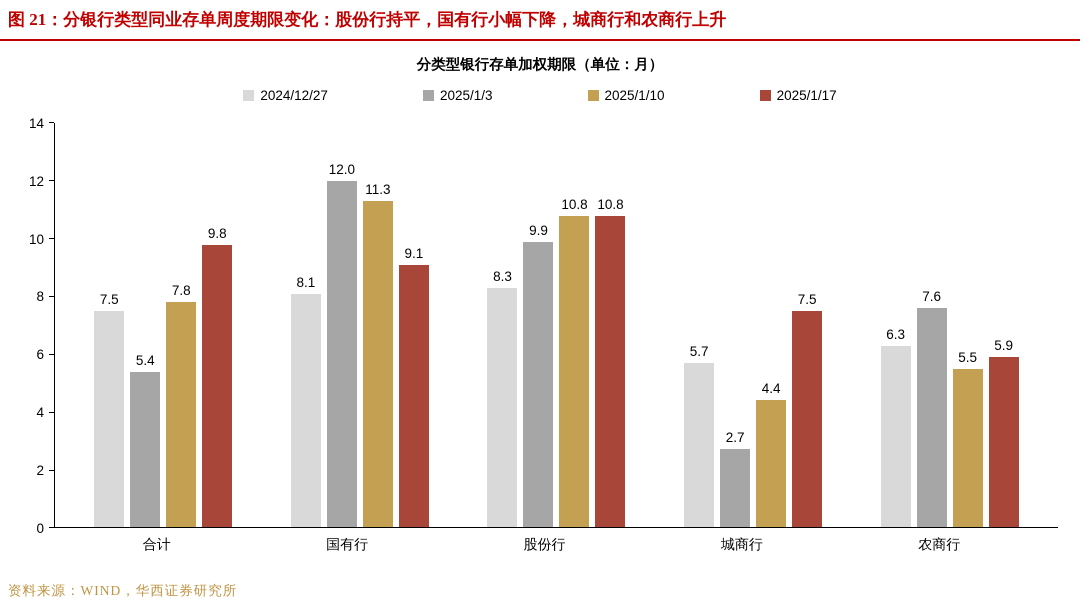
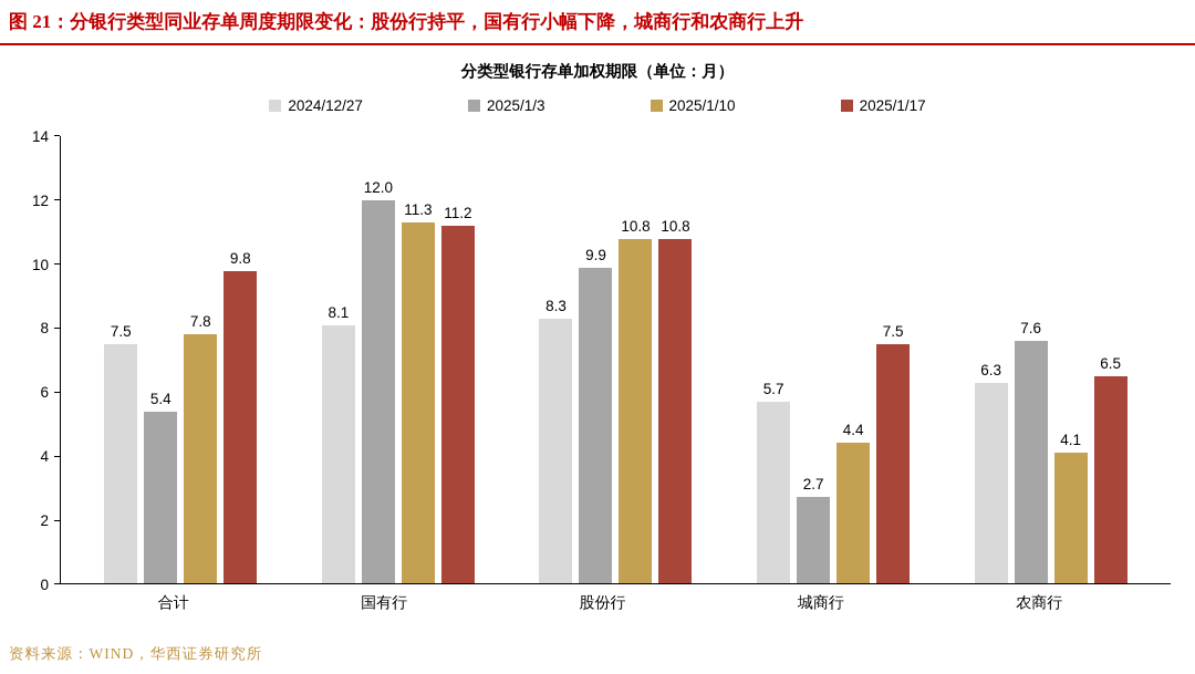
2025/1/17/国有行: 9.1 -> 11.2
2025/1/10/农商行: 5.5 -> 4.1
2025/1/17/农商行: 5.9 -> 6.5
